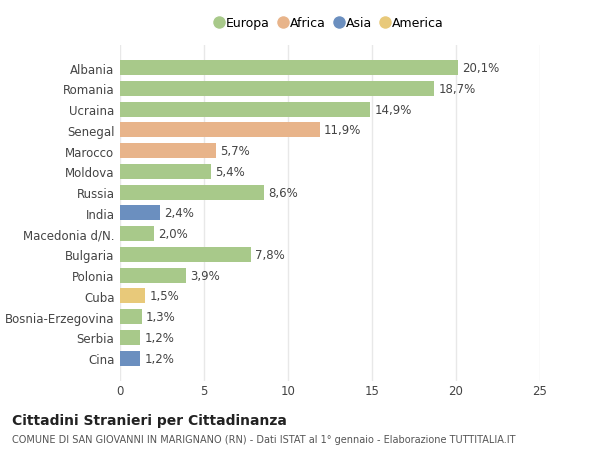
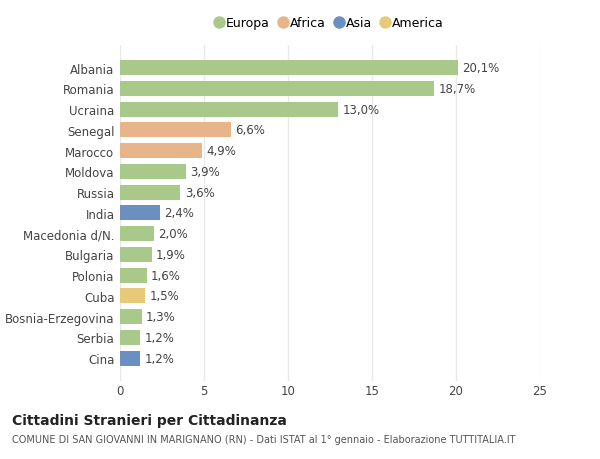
Ucraina: 14,9% -> 13,0%
Senegal: 11,9% -> 6,6%
Marocco: 5,7% -> 4,9%
Moldova: 5,4% -> 3,9%
Russia: 8,6% -> 3,6%
Bulgaria: 7,8% -> 1,9%
Polonia: 3,9% -> 1,6%
